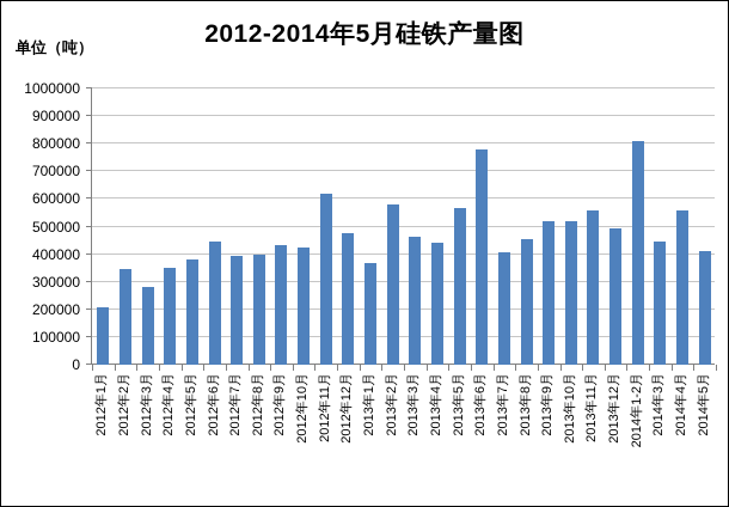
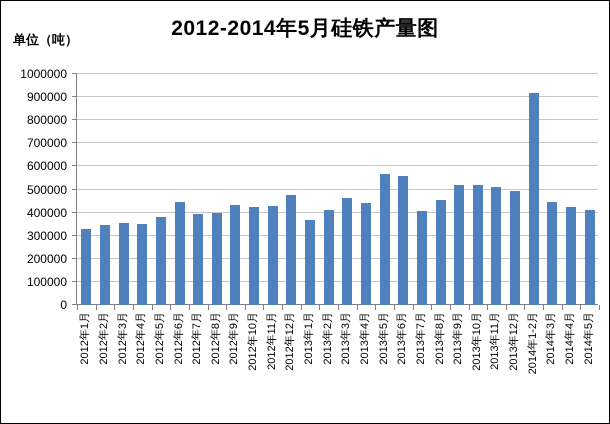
2012年1月: 210000 -> 330000
2012年3月: 280000 -> 360000
2012年11月: 620000 -> 430000
2013年2月: 580000 -> 410000
2013年6月: 780000 -> 560000
2013年11月: 560000 -> 510000
2014年1-2月: 810000 -> 920000
2014年4月: 560000 -> 430000
